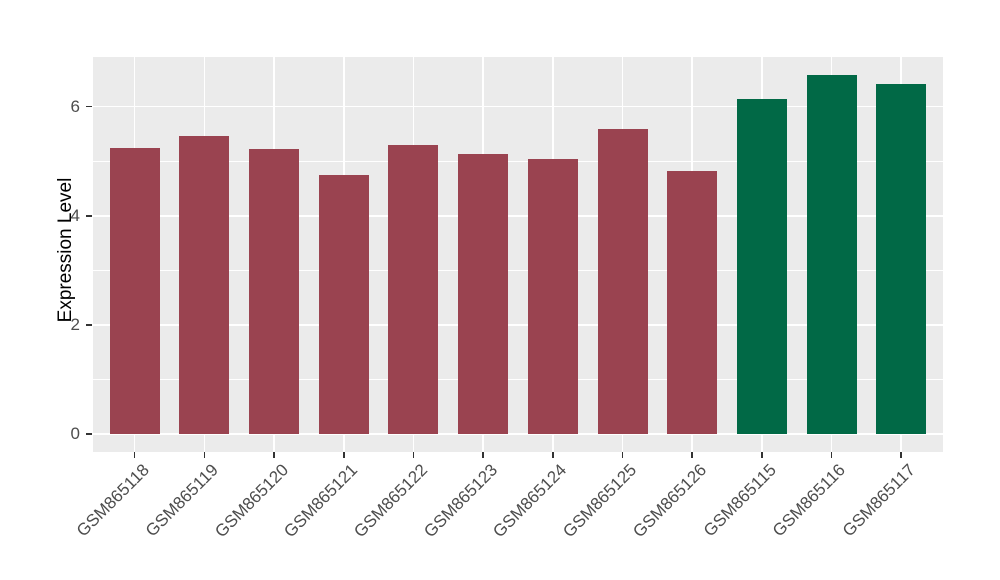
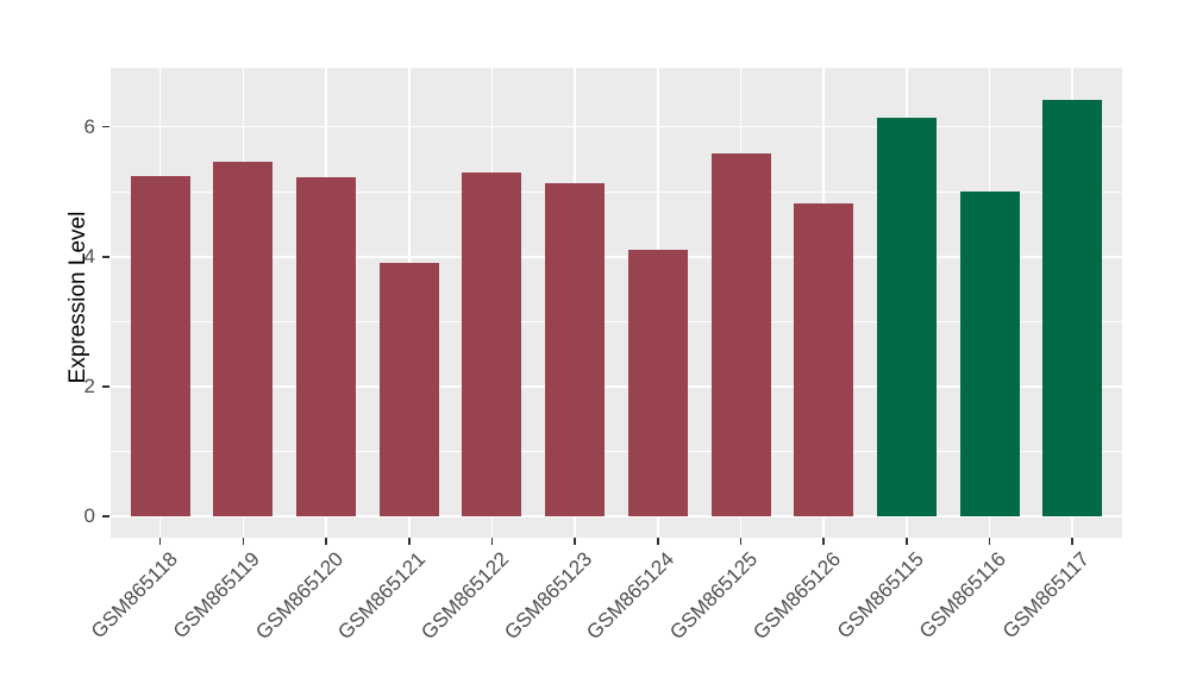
GSM865121: 4.8 -> 3.9
GSM865124: 5.0 -> 4.1
GSM865116: 6.6 -> 5.0
